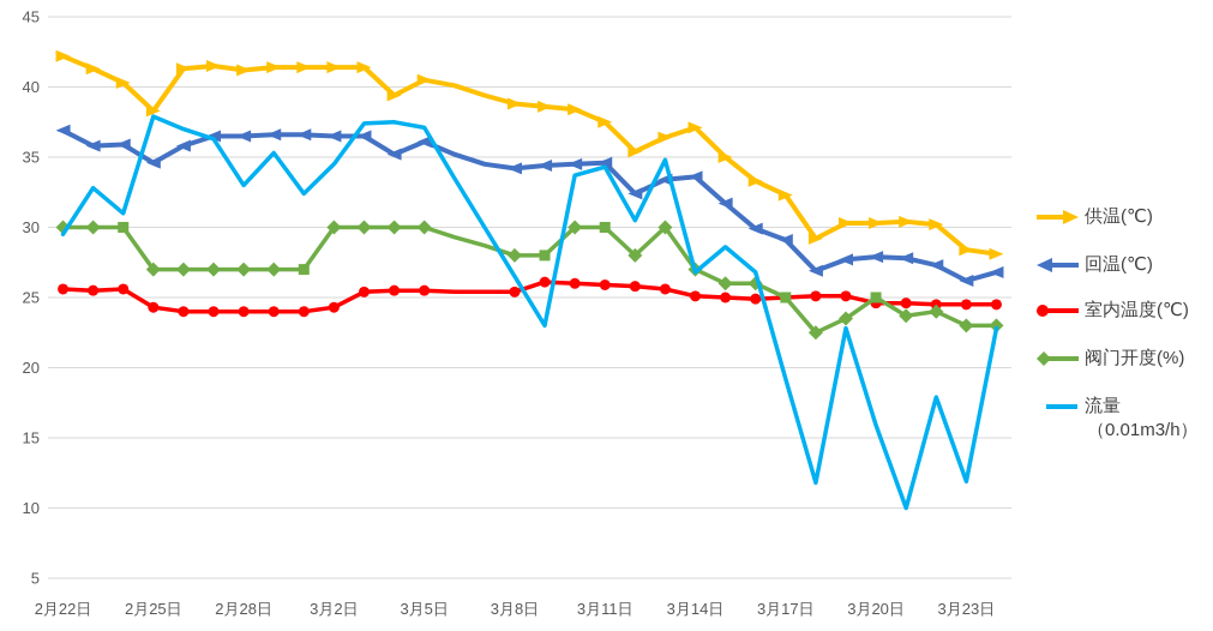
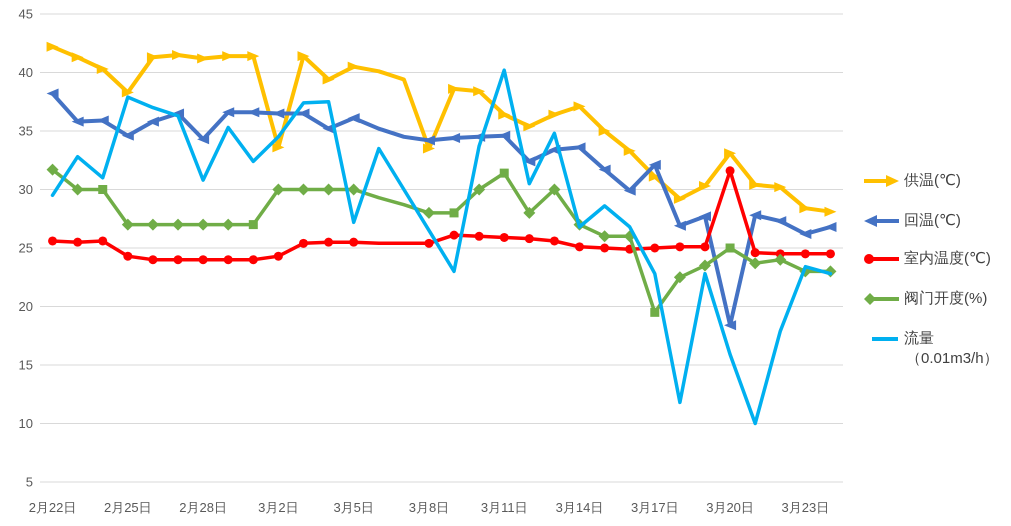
回温(℃)/2月22日: 36.9 -> 38.2
阀门开度(%)/2月22日: 30.0 -> 31.7
回温(℃)/2月28日: 36.5 -> 34.3
流量/2月28日: 33.0 -> 30.8
供温(℃)/3月2日: 41.4 -> 33.6
流量/3月5日: 37.1 -> 27.2
供温(℃)/3月8日: 38.8 -> 33.5
供温(℃)/3月11日: 37.5 -> 36.4
阀门开度(%)/3月11日: 30.0 -> 31.4
流量/3月11日: 34.3 -> 40.2
供温(℃)/3月17日: 32.3 -> 31.1
回温(℃)/3月17日: 29.1 -> 32.1
阀门开度(%)/3月17日: 25.0 -> 19.5
流量/3月17日: 19.2 -> 22.8
供温(℃)/3月20日: 30.3 -> 33.1
回温(℃)/3月20日: 27.9 -> 18.4
室内温度(℃)/3月20日: 24.6 -> 31.6
流量/3月23日: 11.9 -> 23.4
